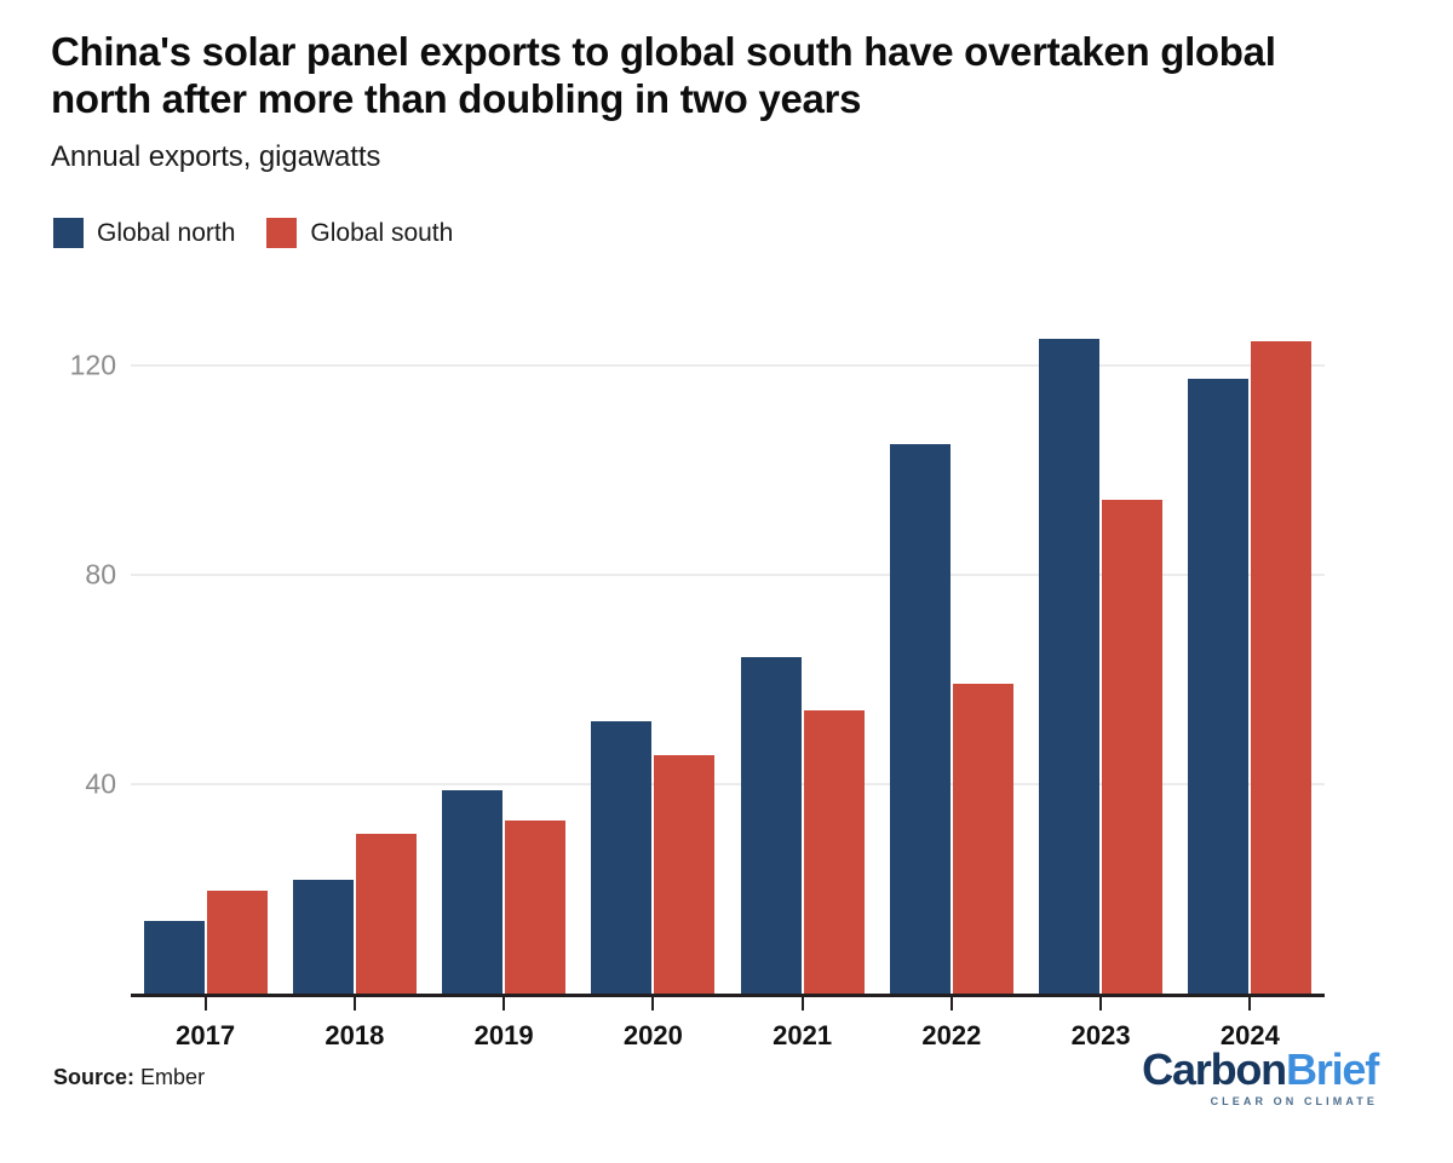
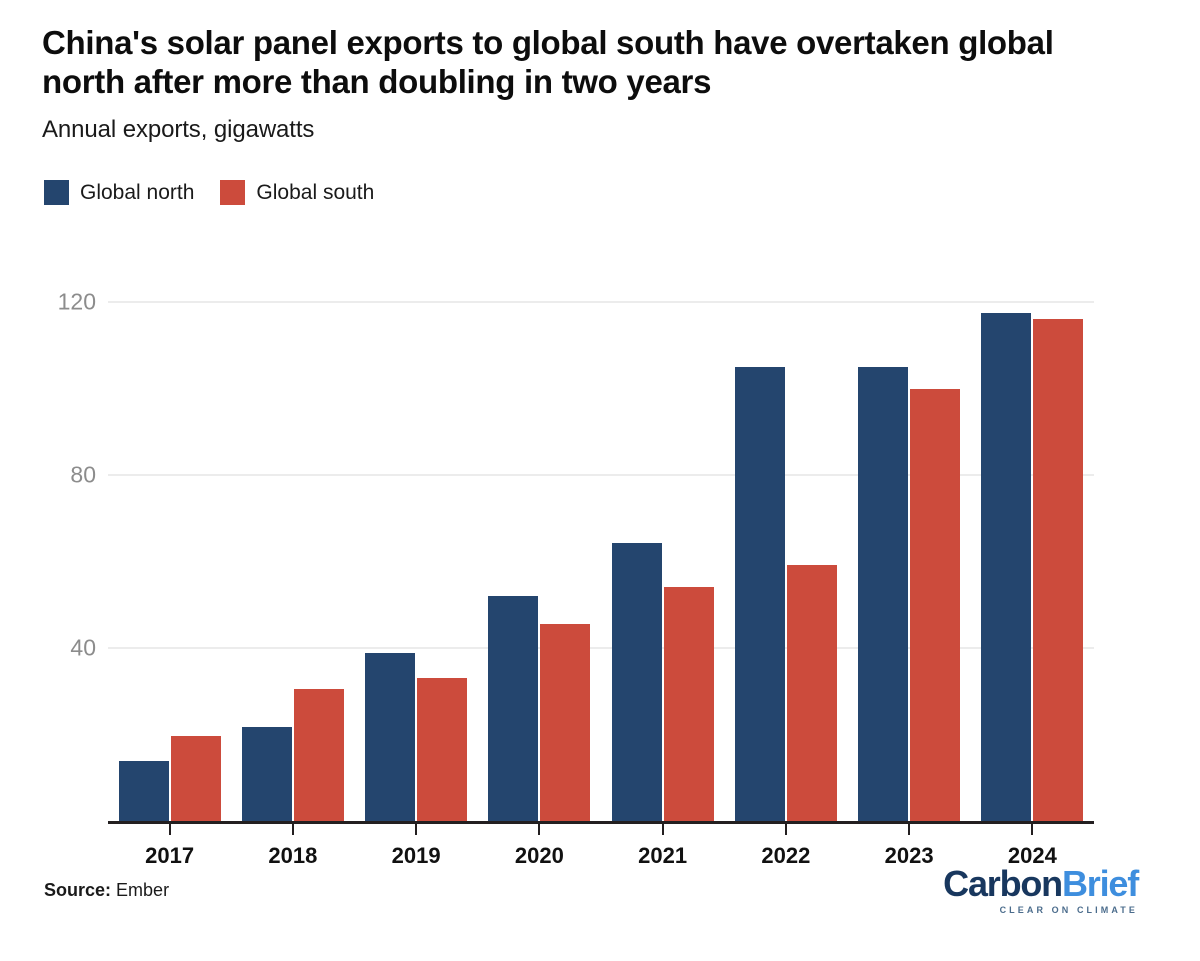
Global north/2023: 125 -> 105
Global south/2023: 94 -> 100
Global south/2024: 125 -> 116
